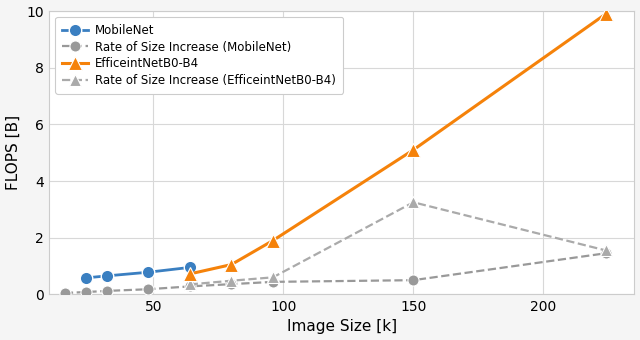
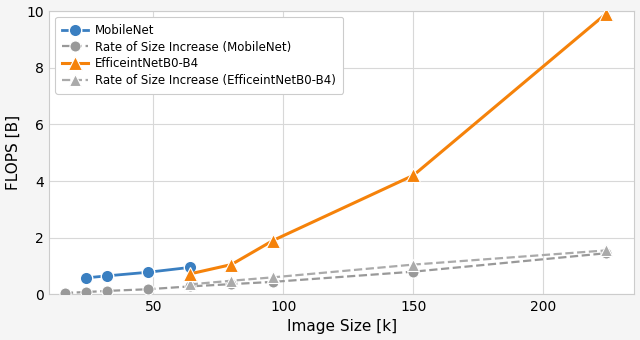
Rate of Size Increase (MobileNet)/150: 0.50 -> 0.80
EfficeintNetB0-B4/150: 5.10 -> 4.20
Rate of Size Increase (EfficeintNetB0-B4)/150: 3.25 -> 1.05
